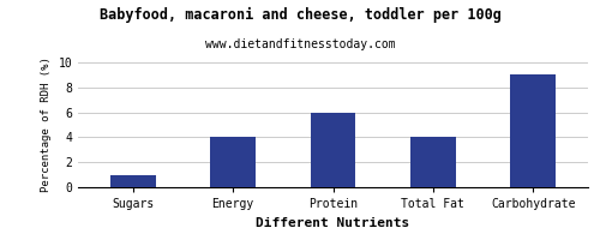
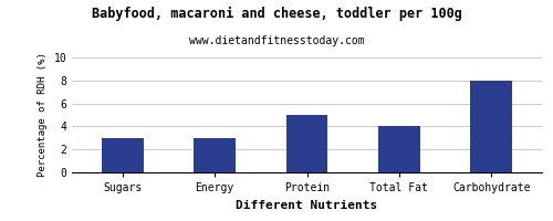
Sugars: 1 -> 3
Energy: 4 -> 3
Protein: 6 -> 5
Carbohydrate: 9 -> 8
